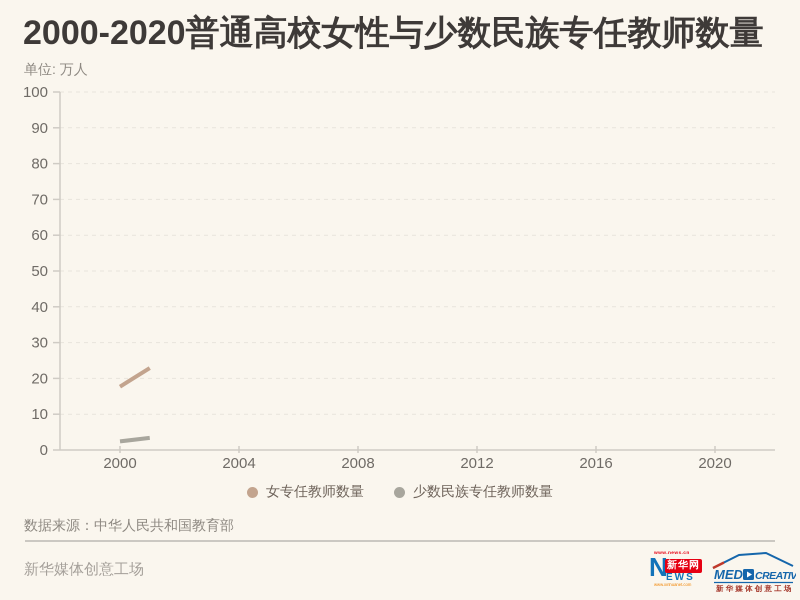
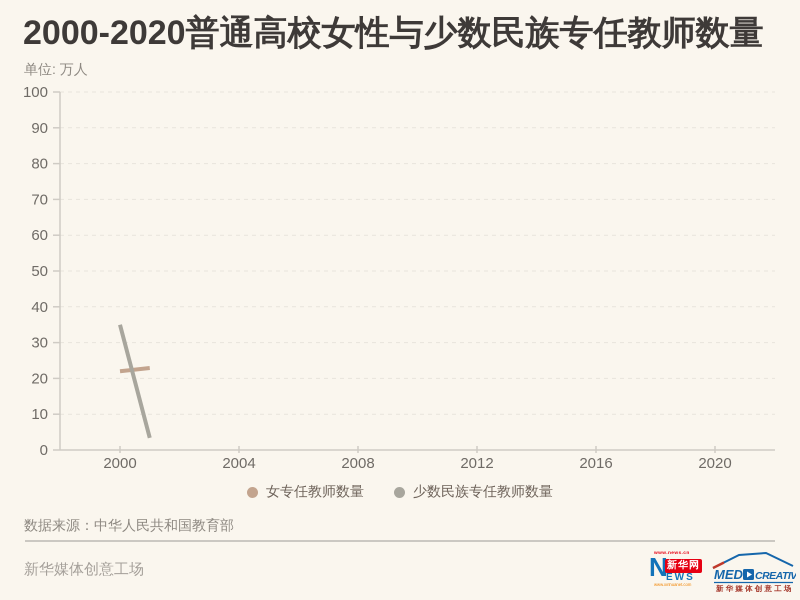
女专任教师数量/2000: 18 -> 22
少数民族专任教师数量/2000: 2 -> 35
